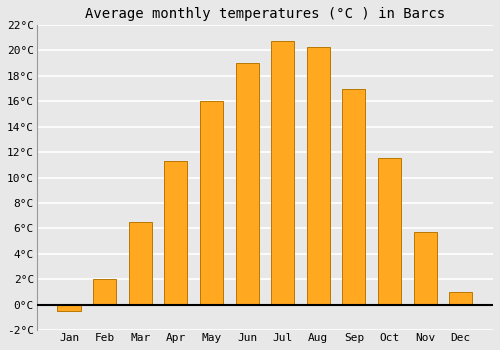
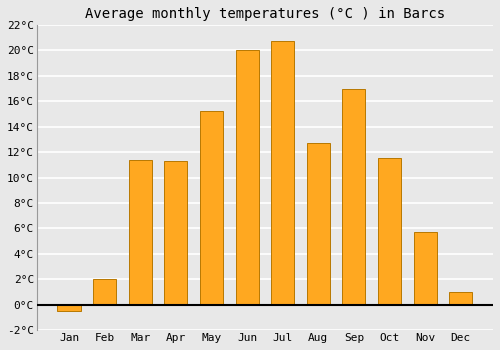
Mar: 6.5°C -> 11.4°C
May: 16.0°C -> 15.2°C
Jun: 19.0°C -> 20.0°C
Aug: 20.3°C -> 12.7°C
